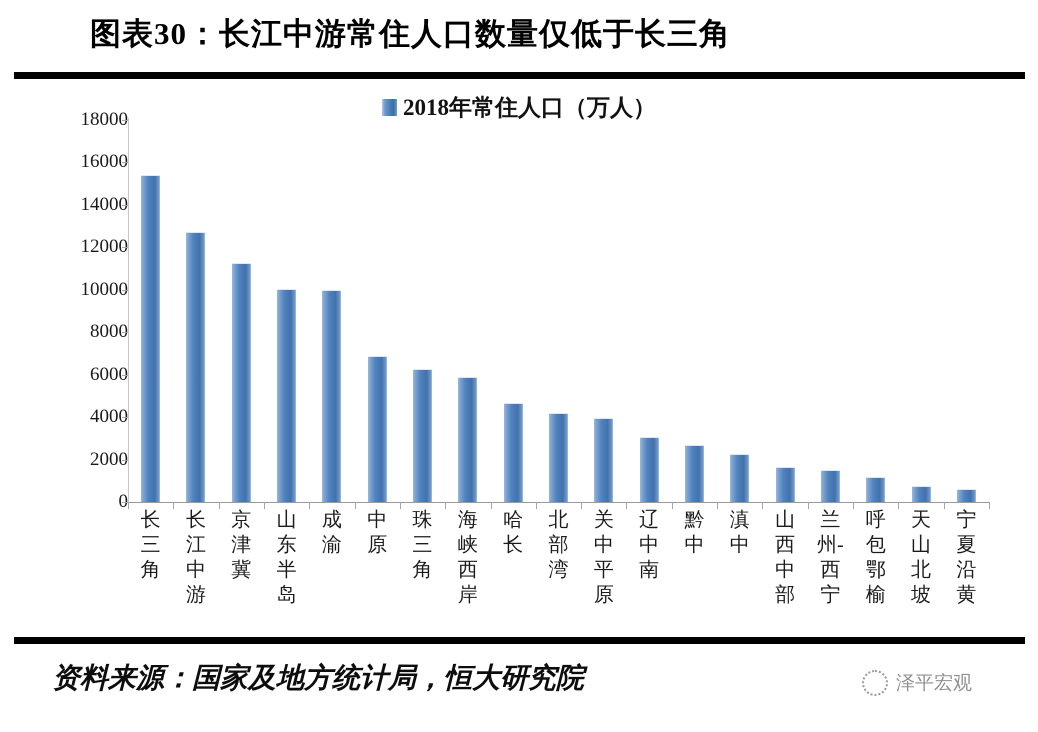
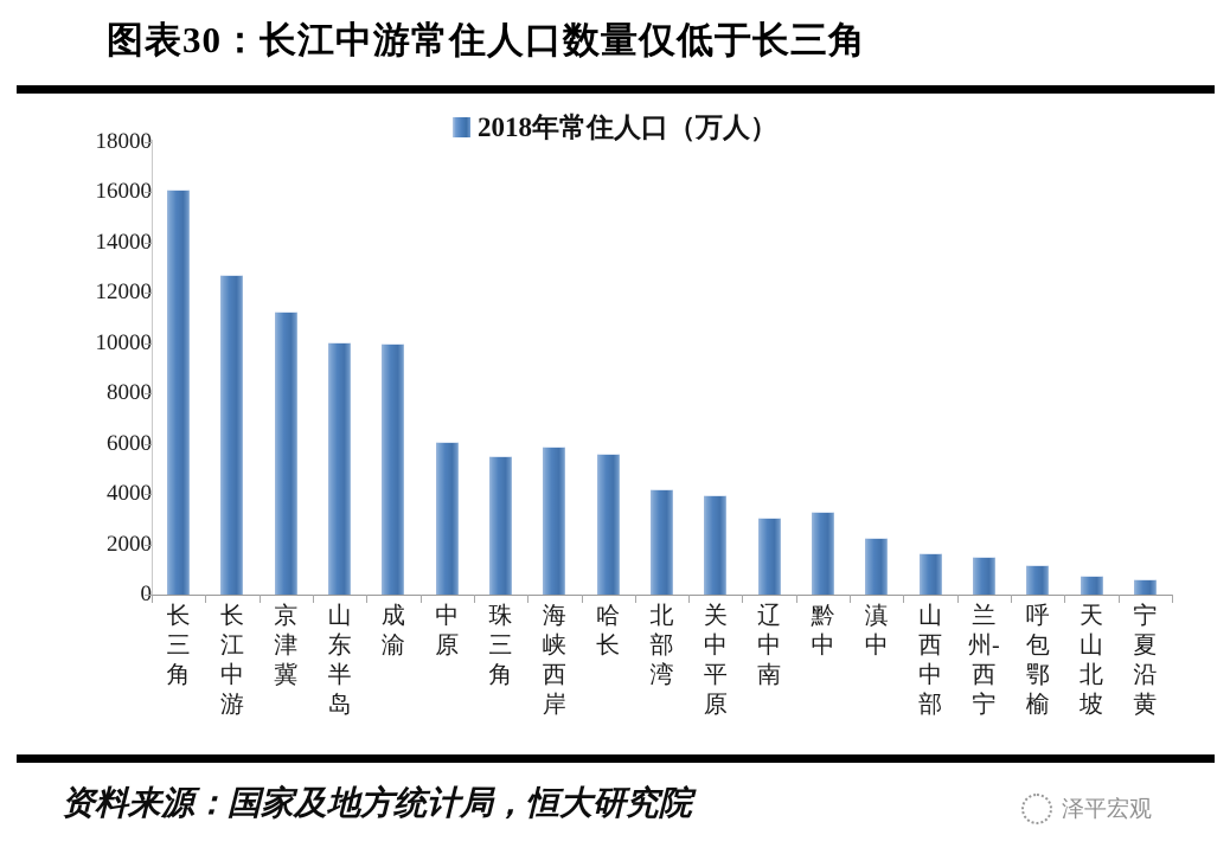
长三角: 15400 -> 16100
中原: 6900 -> 6100
珠三角: 6200 -> 5500
哈长: 4600 -> 5600
黔中: 2700 -> 3300
